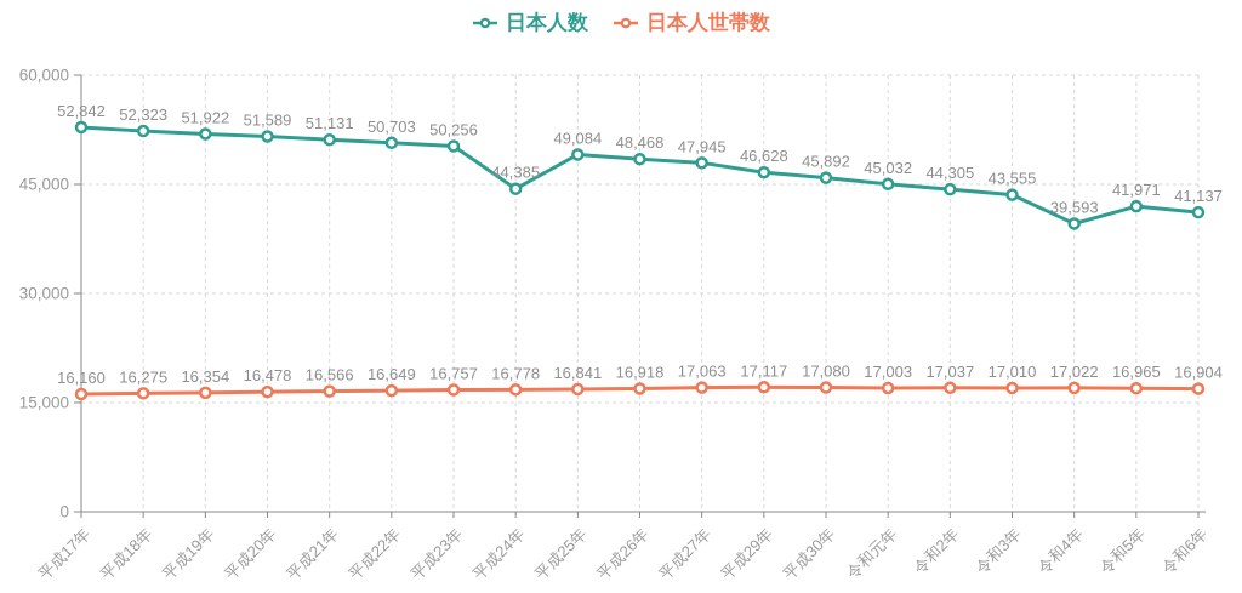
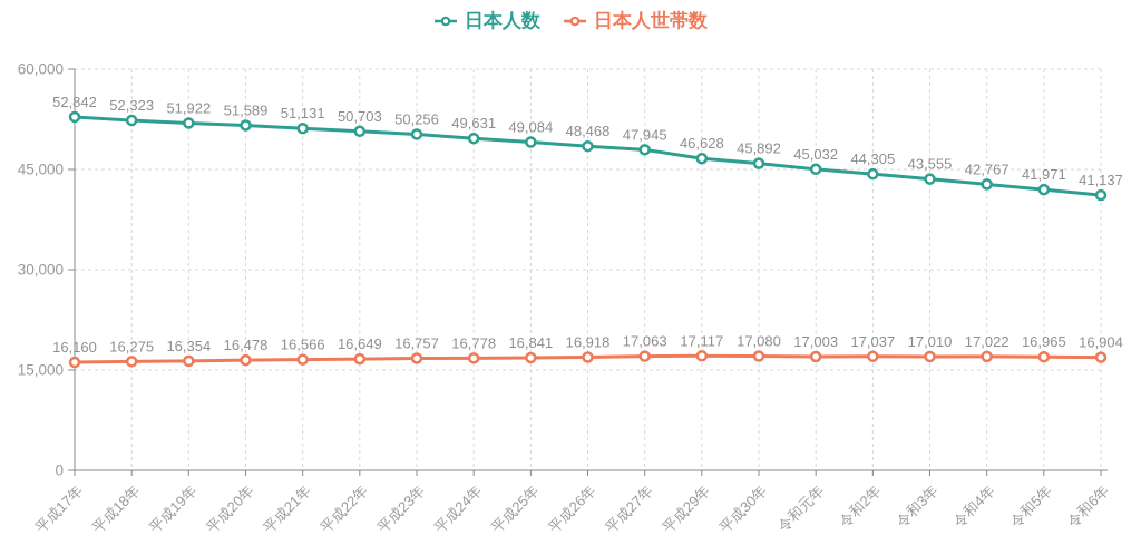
日本人数/平成24年: 44,385 -> 49,631
日本人数/令和4年: 39,593 -> 42,767
